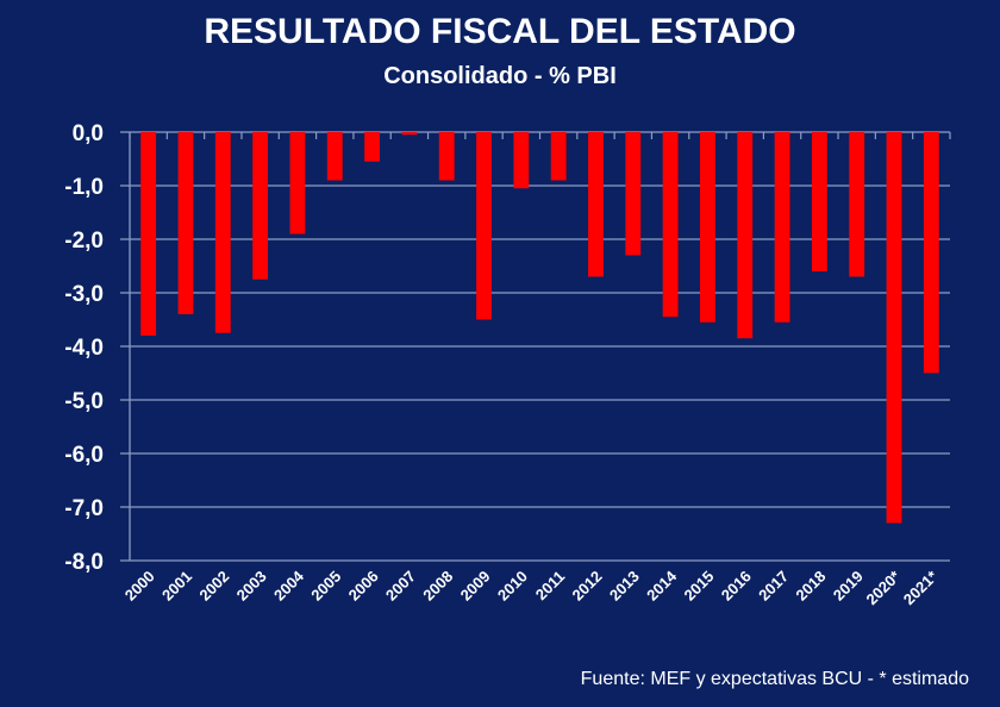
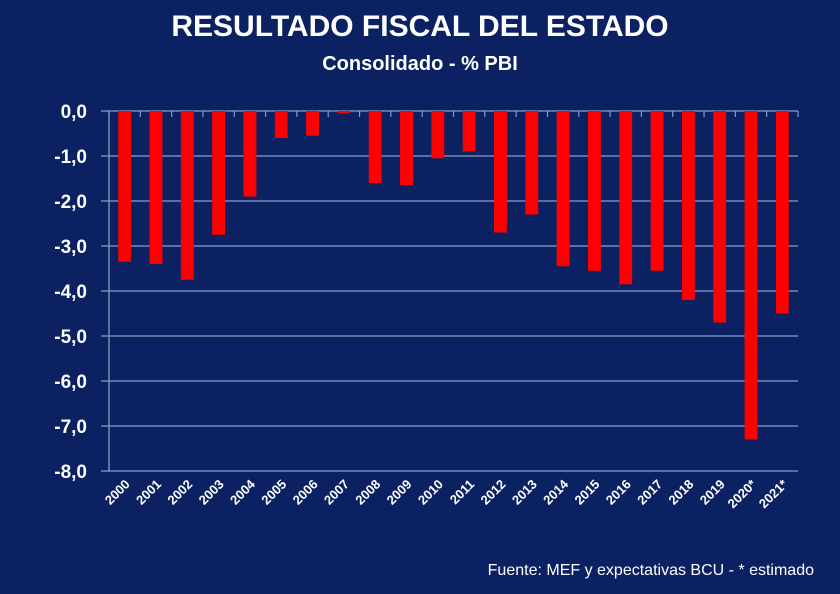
2000: -3,8 -> -3,4
2005: -0,9 -> -0,6
2008: -0,9 -> -1,6
2009: -3,5 -> -1,6
2018: -2,6 -> -4,2
2019: -2,7 -> -4,7
